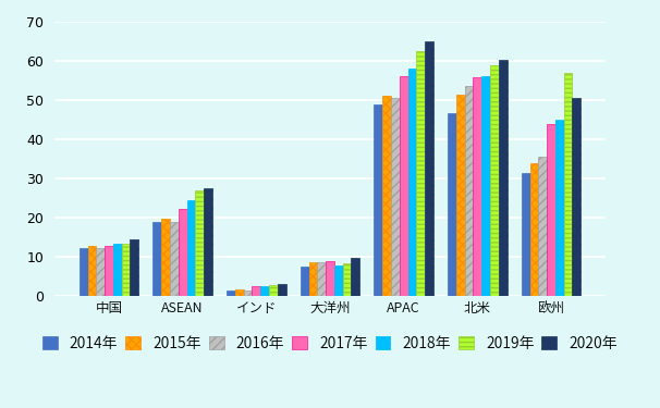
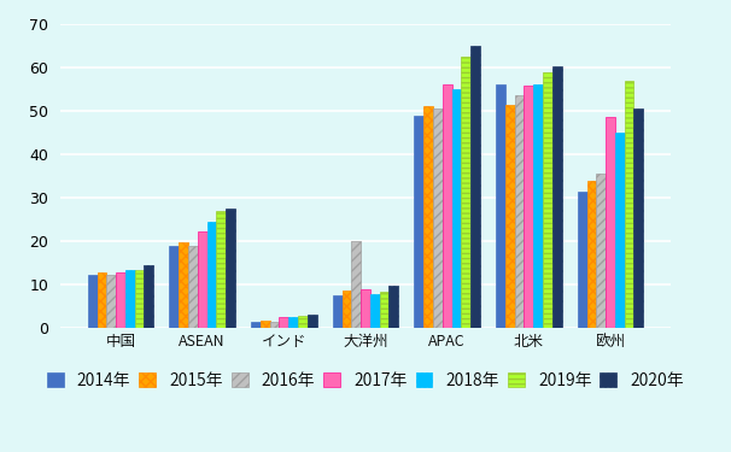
2016年/大洋州: 8.8 -> 20.0
2018年/APAC: 58.0 -> 55.0
2014年/北米: 46.7 -> 56.0
2017年/欧州: 43.8 -> 48.5
